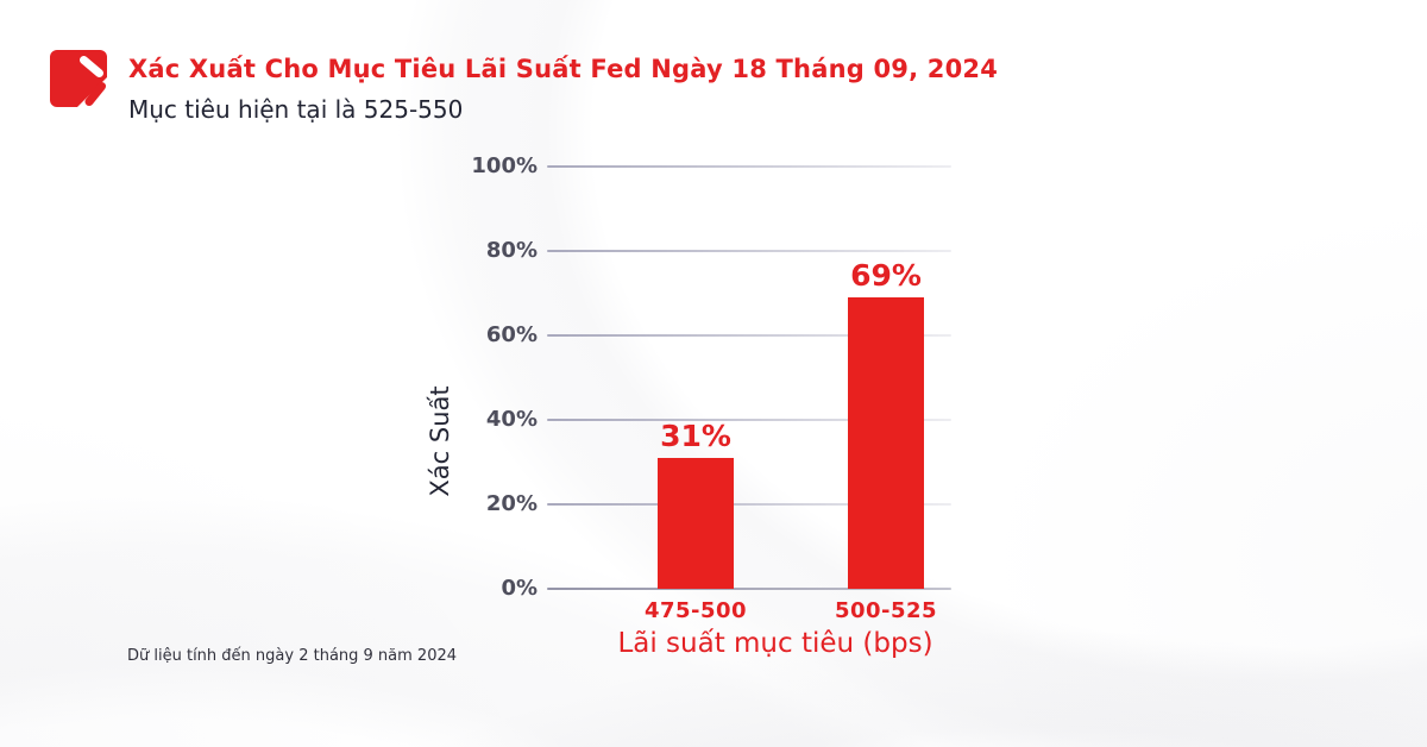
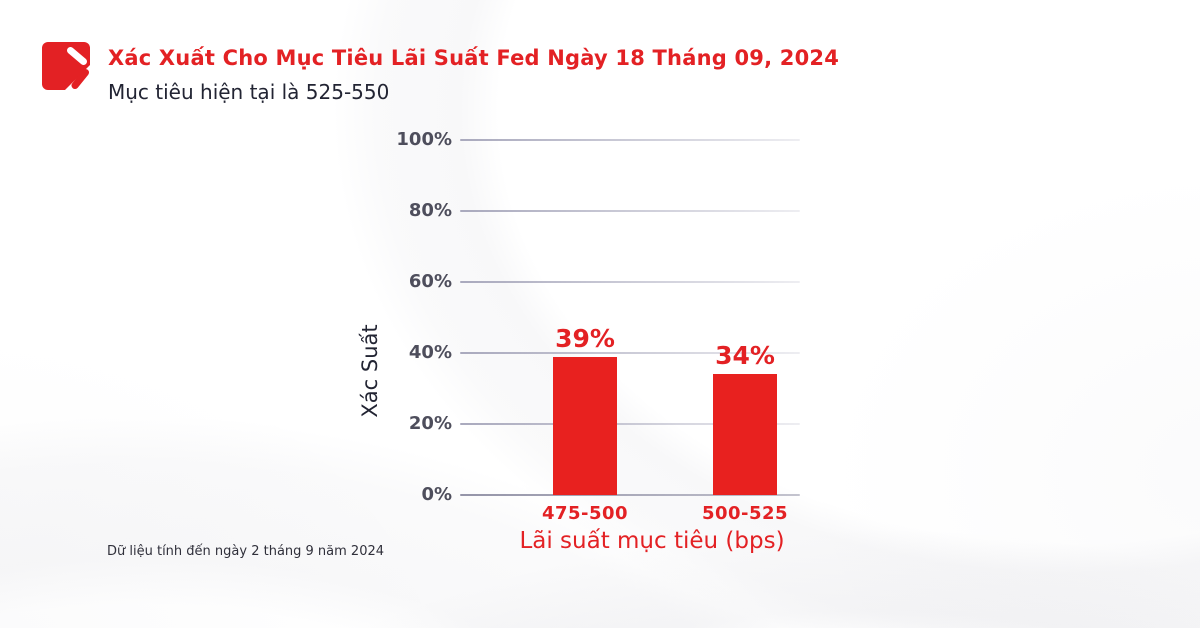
475-500: 31% -> 39%
500-525: 69% -> 34%
